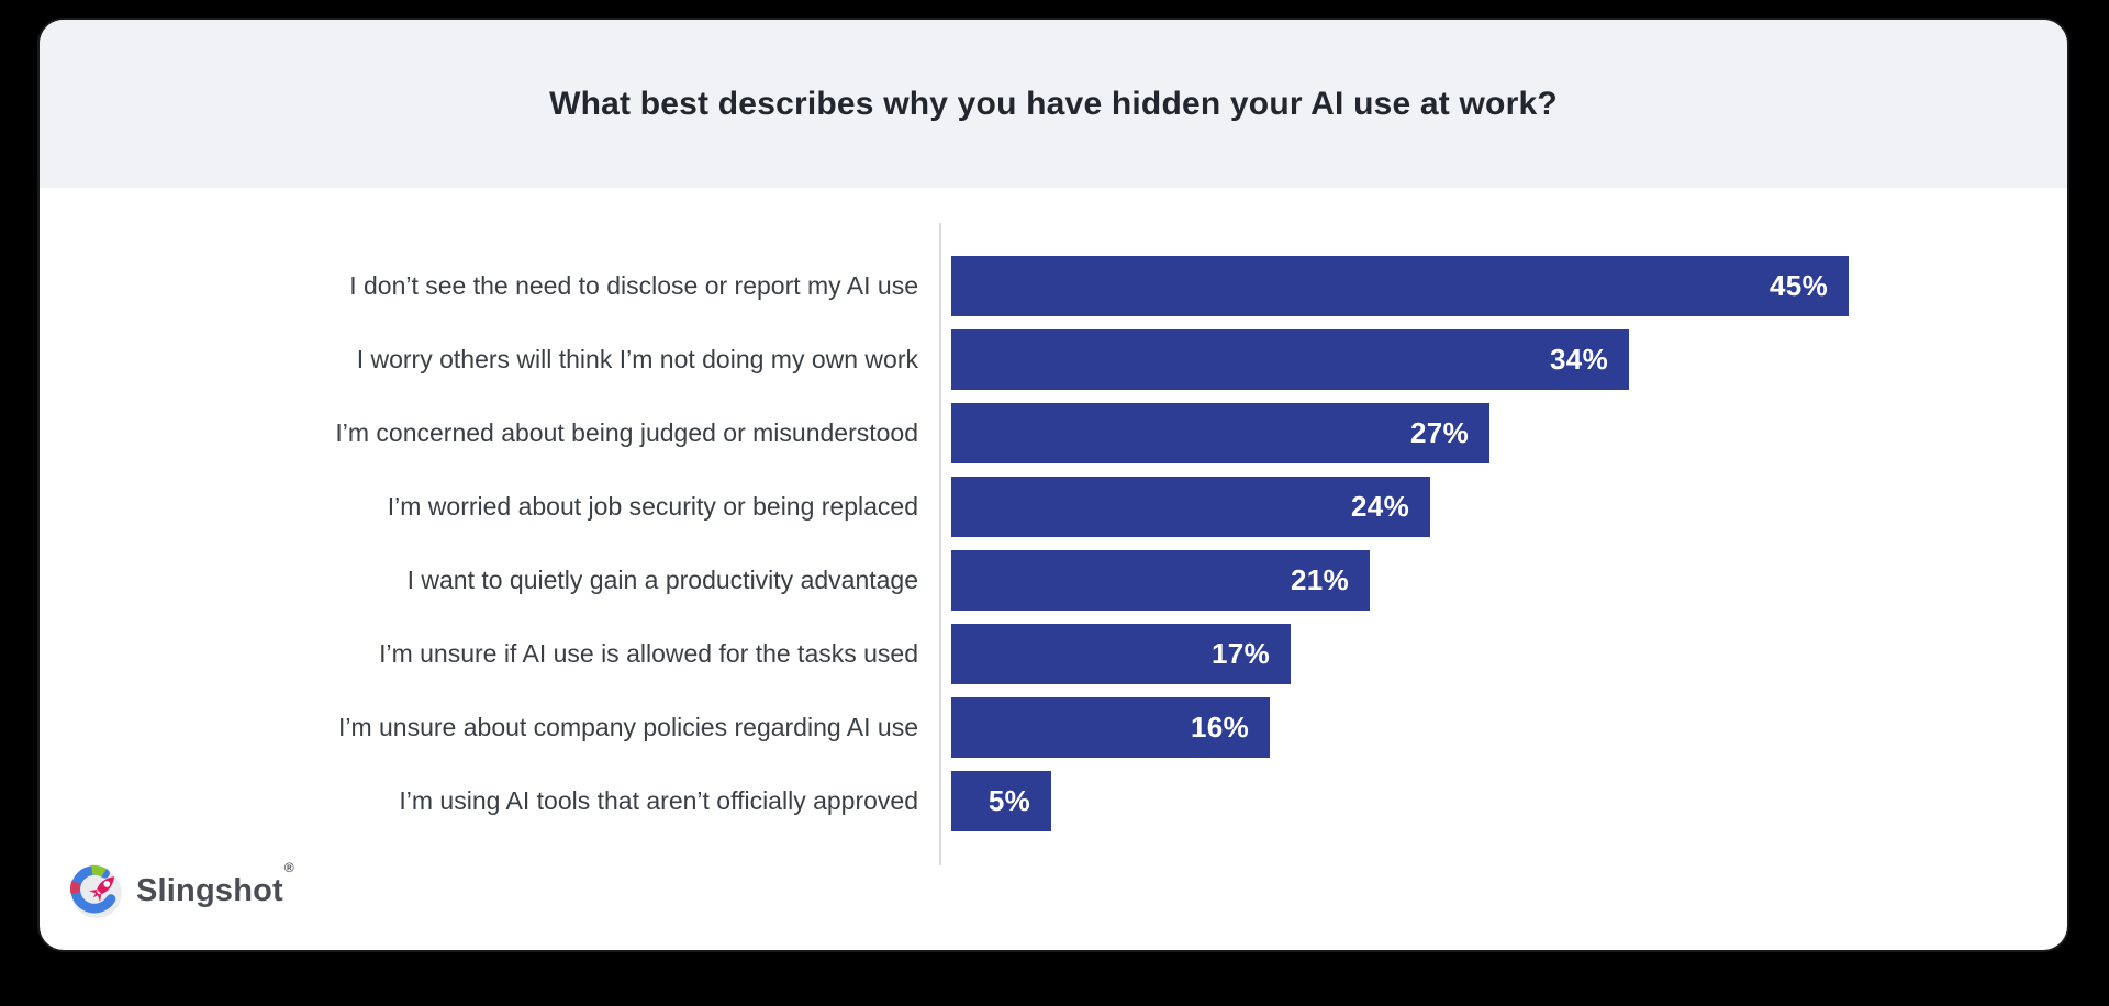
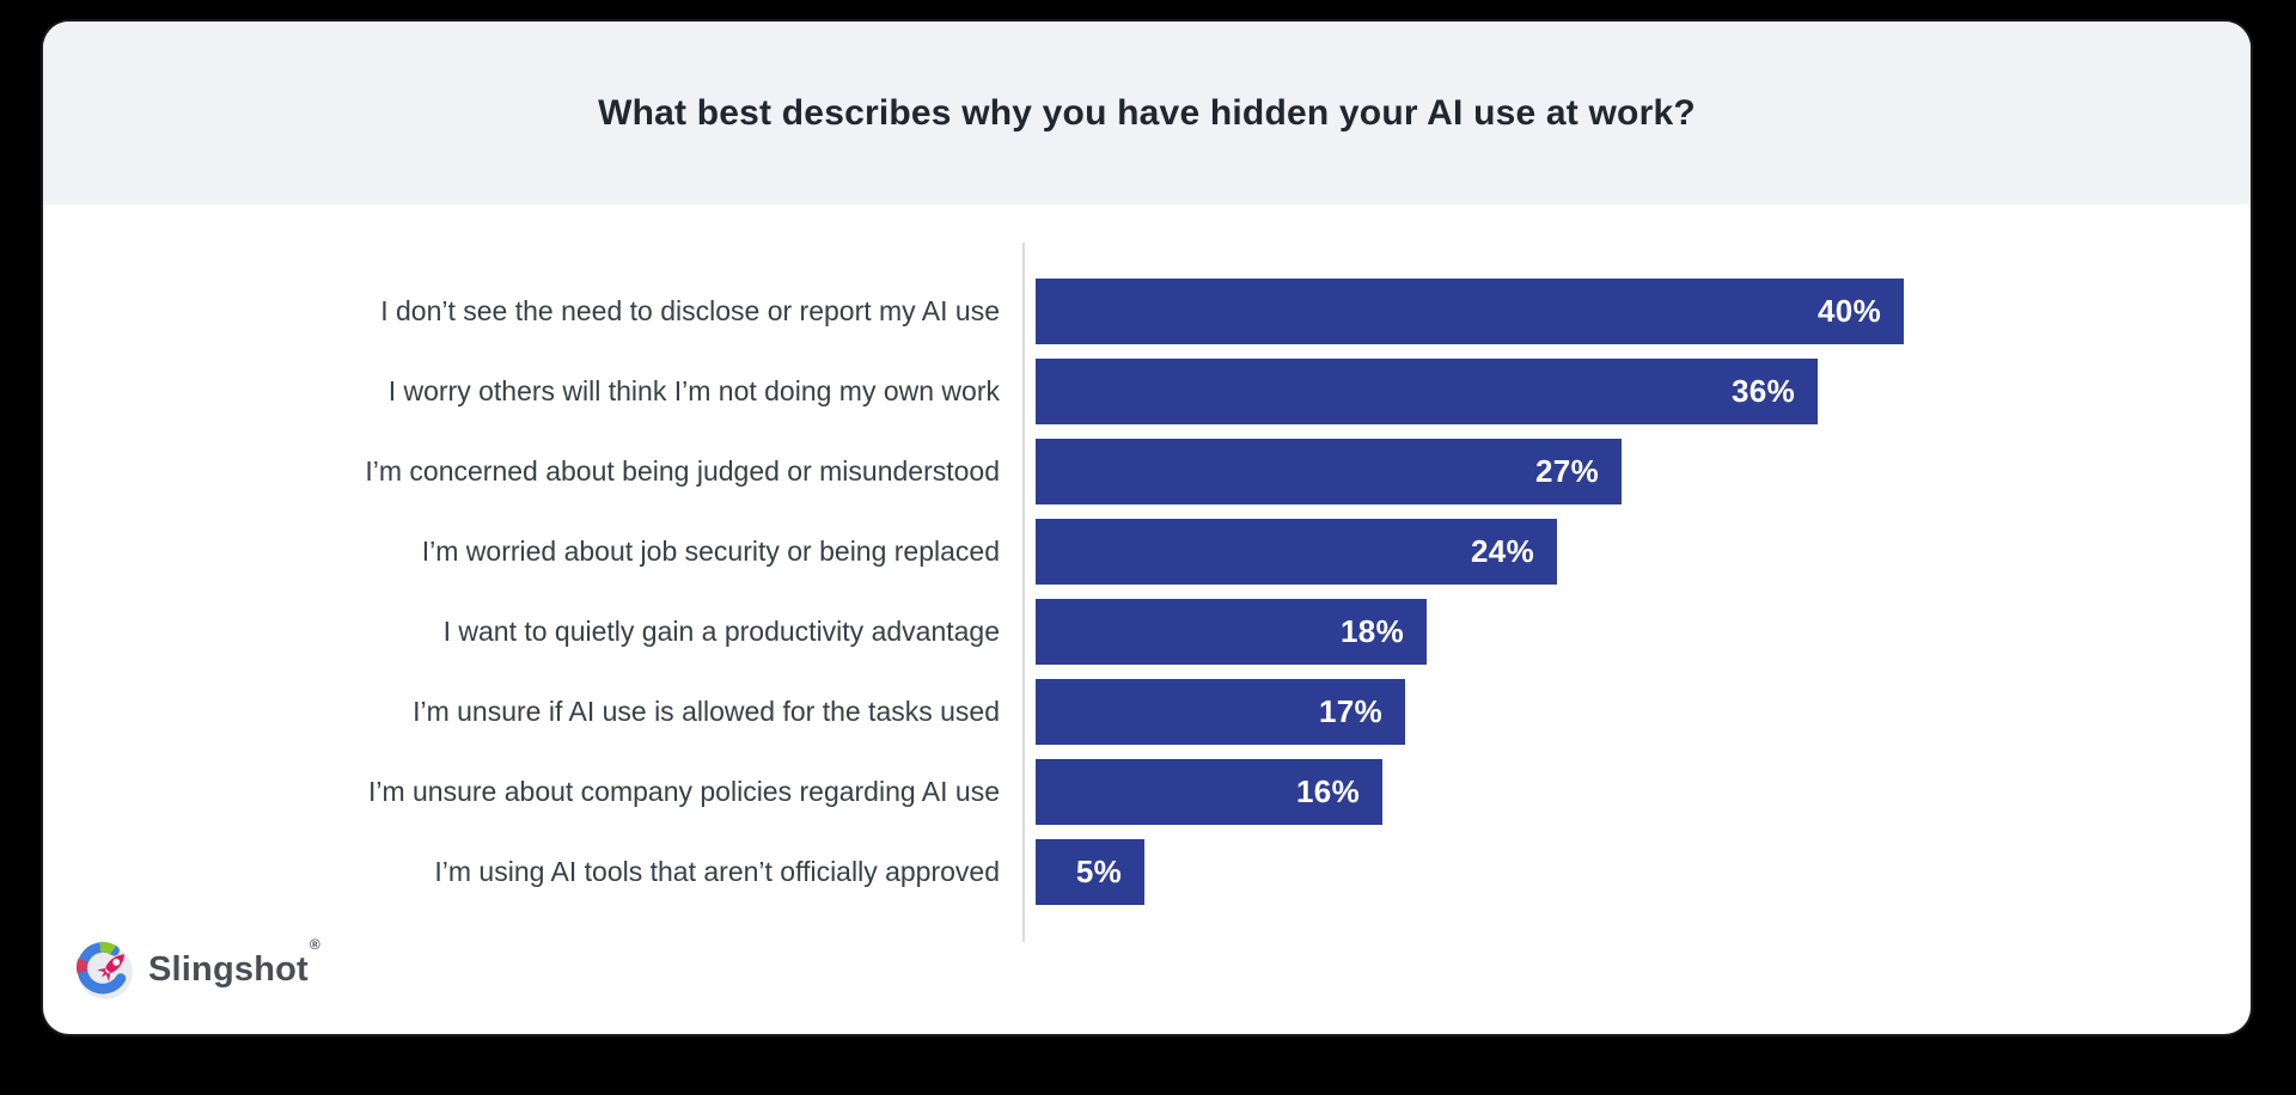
I don’t see the need to disclose or report my AI use: 45% -> 40%
I worry others will think I’m not doing my own work: 34% -> 36%
I want to quietly gain a productivity advantage: 21% -> 18%
